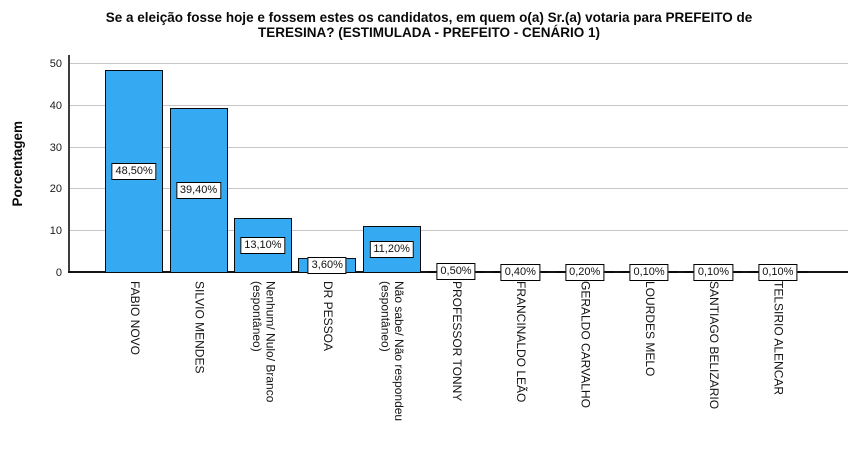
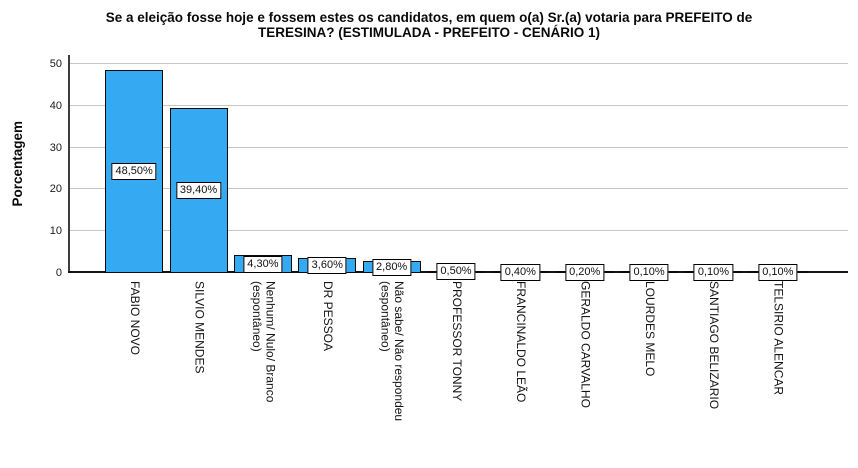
Nenhum/ Nulo/ Branco (espontâneo): 13,10% -> 4,30%
Não sabe/ Não respondeu (espontâneo): 11,20% -> 2,80%
